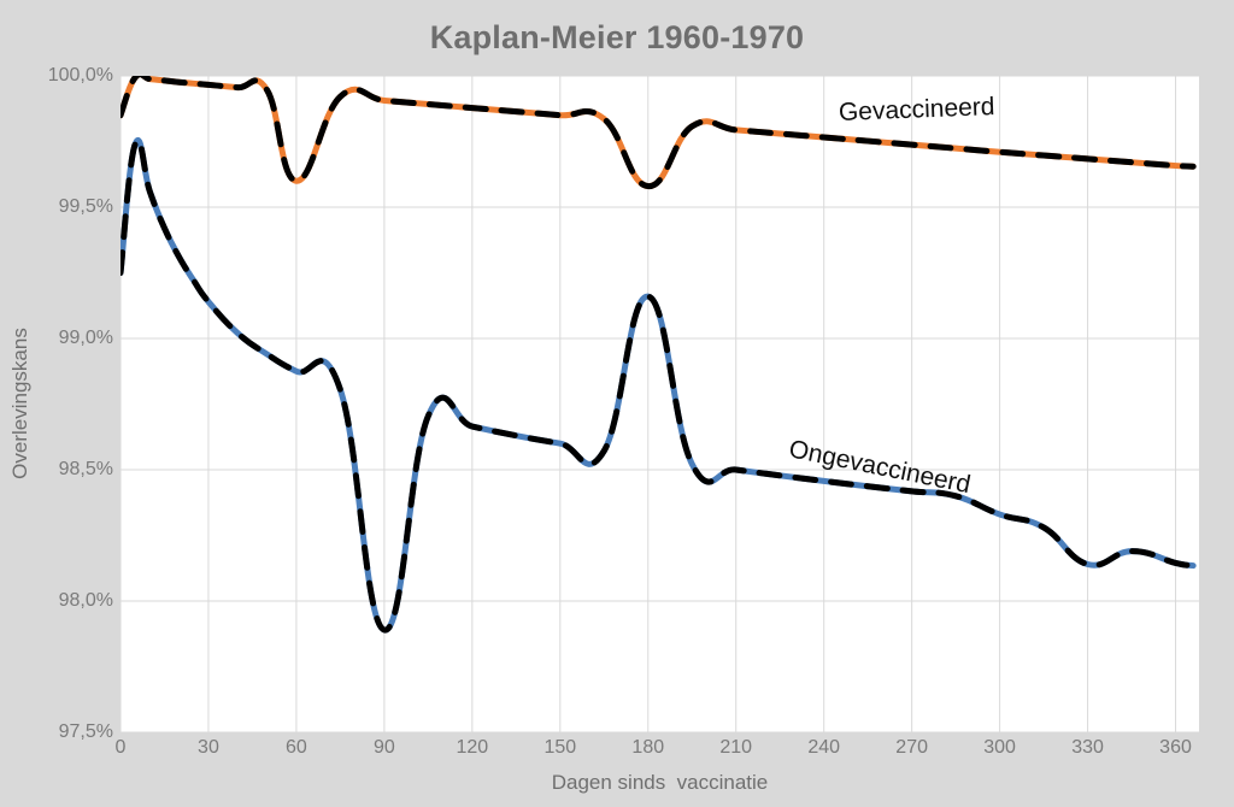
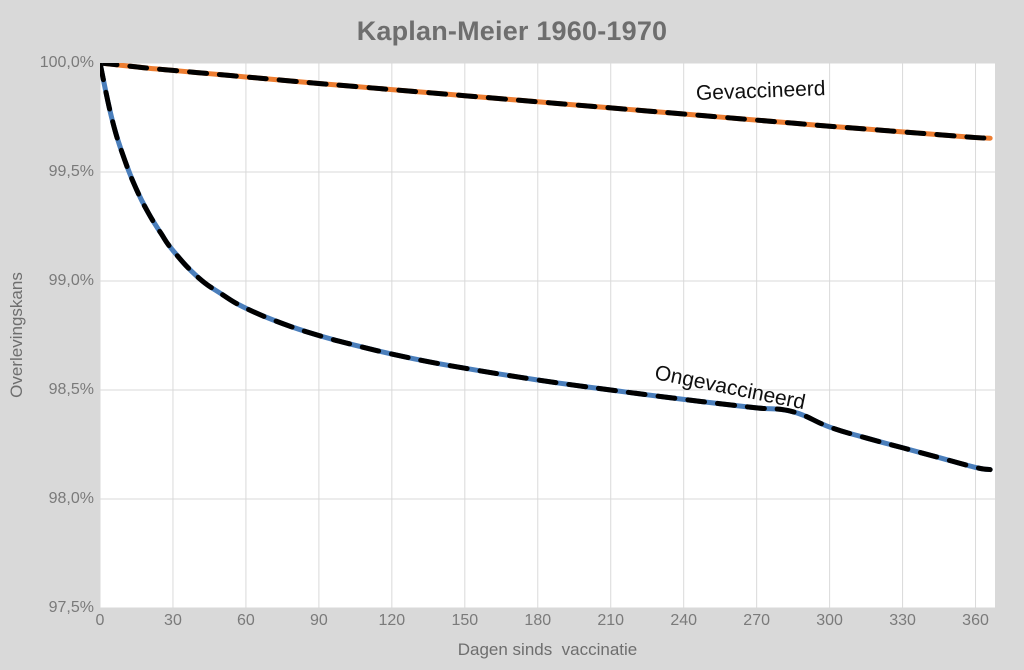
Gevaccineerd/0: 99,85% -> 100,00%
Ongevaccineerd/0: 99,25% -> 100,00%
Gevaccineerd/60: 99,60% -> 99,94%
Ongevaccineerd/90: 97,89% -> 98,75%
Gevaccineerd/180: 99,58% -> 99,82%
Ongevaccineerd/180: 99,16% -> 98,55%
Ongevaccineerd/330: 98,14% -> 98,23%
